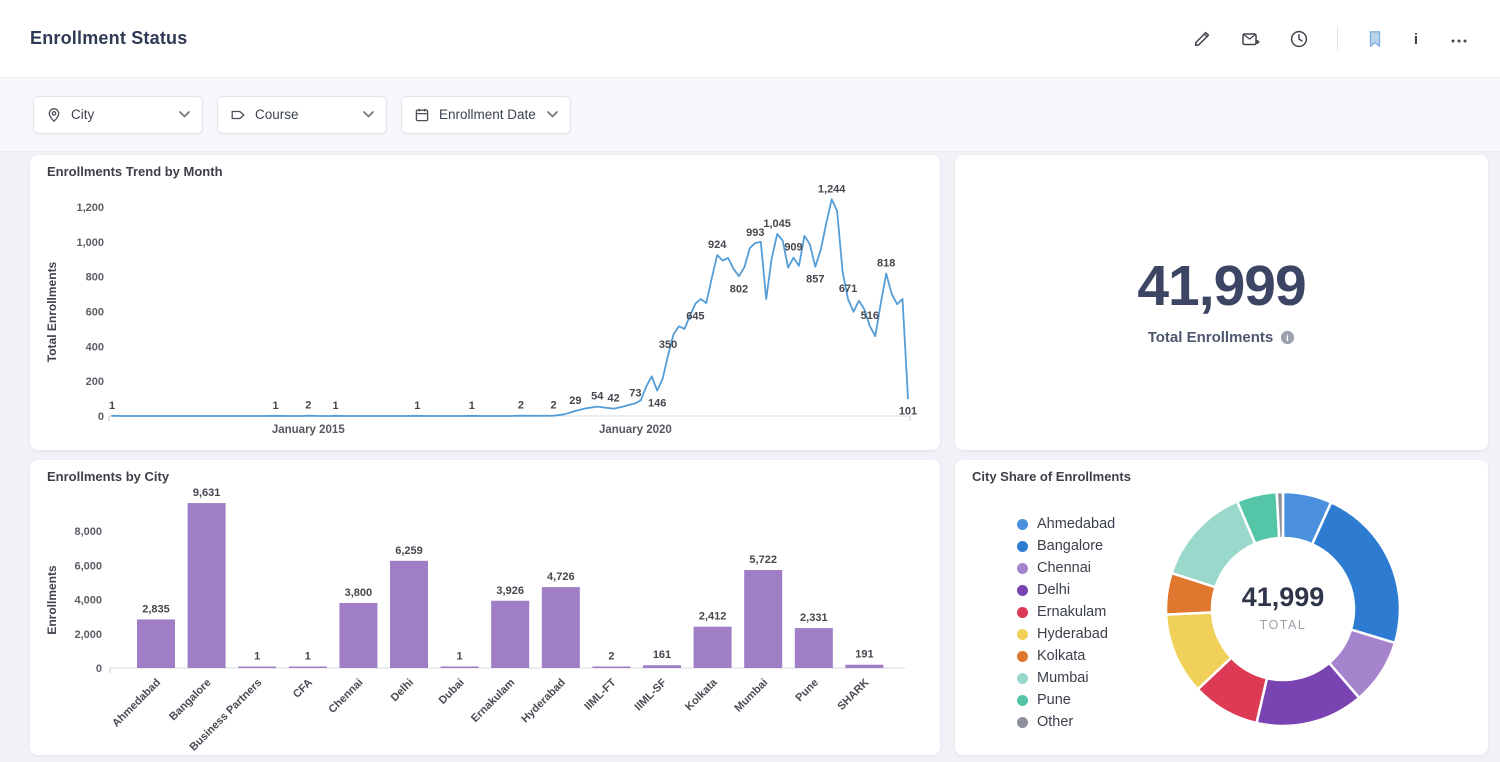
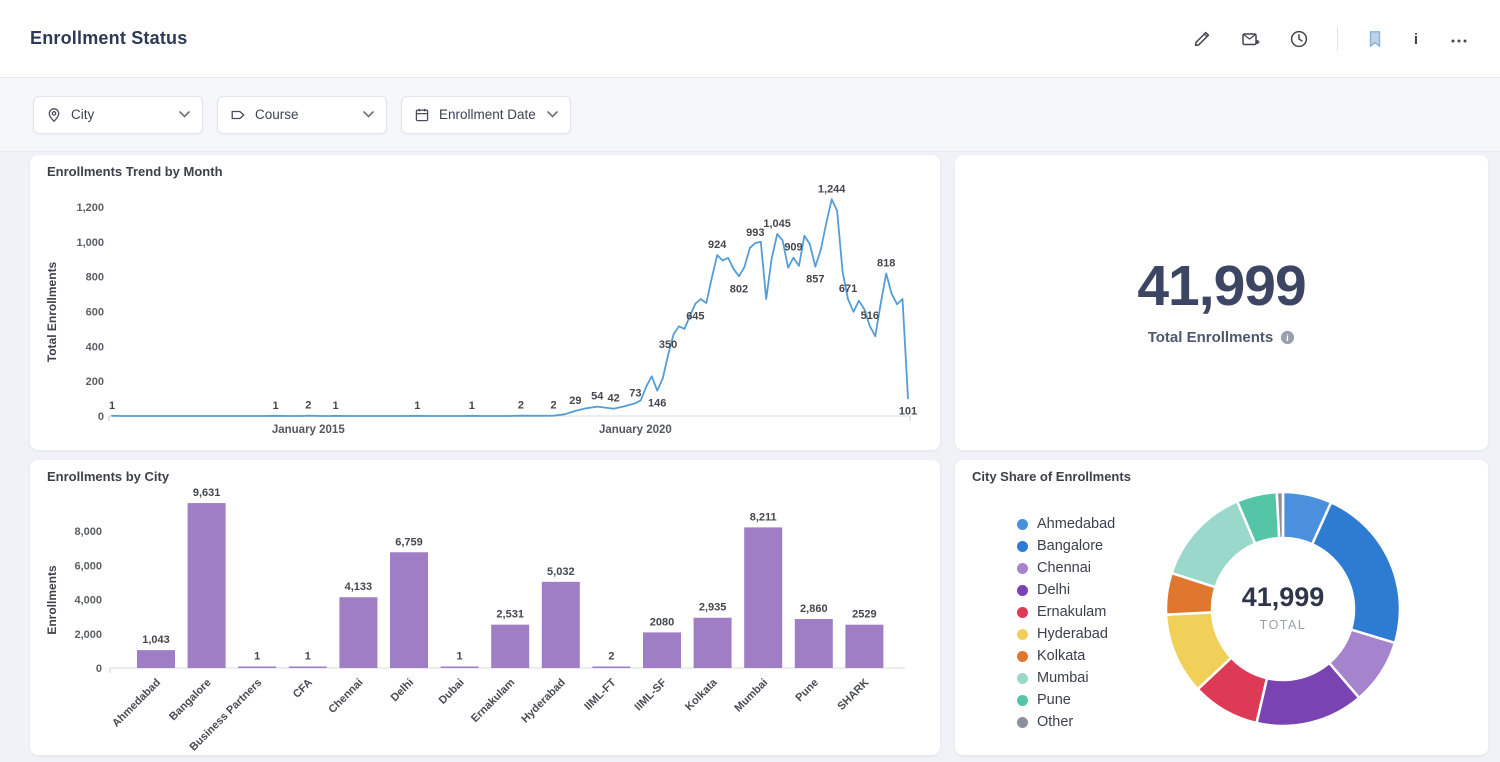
Enrollments by City/Ahmedabad: 2,835 -> 1,043
Enrollments by City/Chennai: 3,800 -> 4,133
Enrollments by City/Delhi: 6,259 -> 6,759
Enrollments by City/Ernakulam: 3,926 -> 2,531
Enrollments by City/Hyderabad: 4,726 -> 5,032
Enrollments by City/IIML-SF: 161 -> 2080
Enrollments by City/Kolkata: 2,412 -> 2,935
Enrollments by City/Mumbai: 5,722 -> 8,211
Enrollments by City/Pune: 2,331 -> 2,860
Enrollments by City/SHARK: 191 -> 2529
